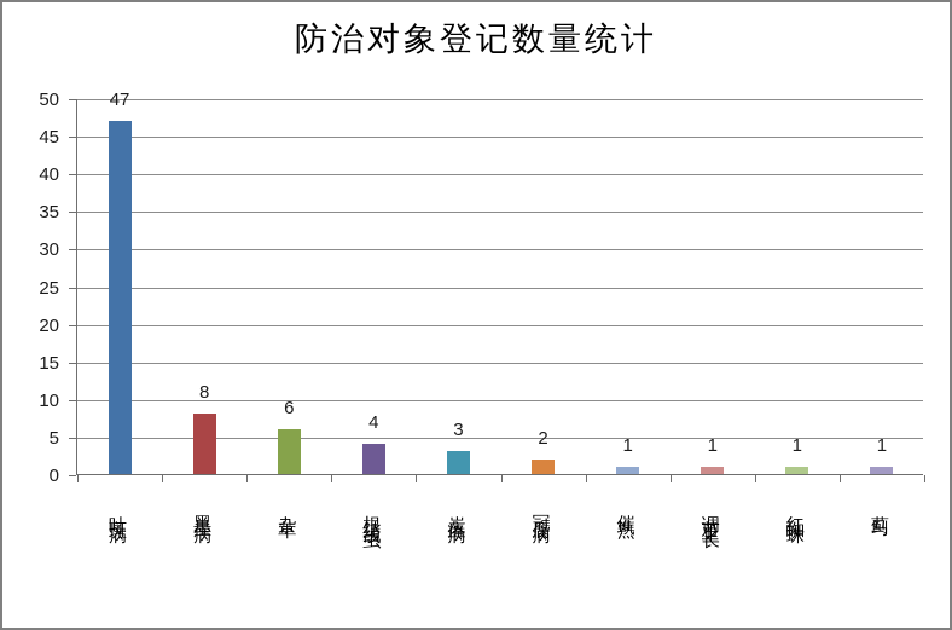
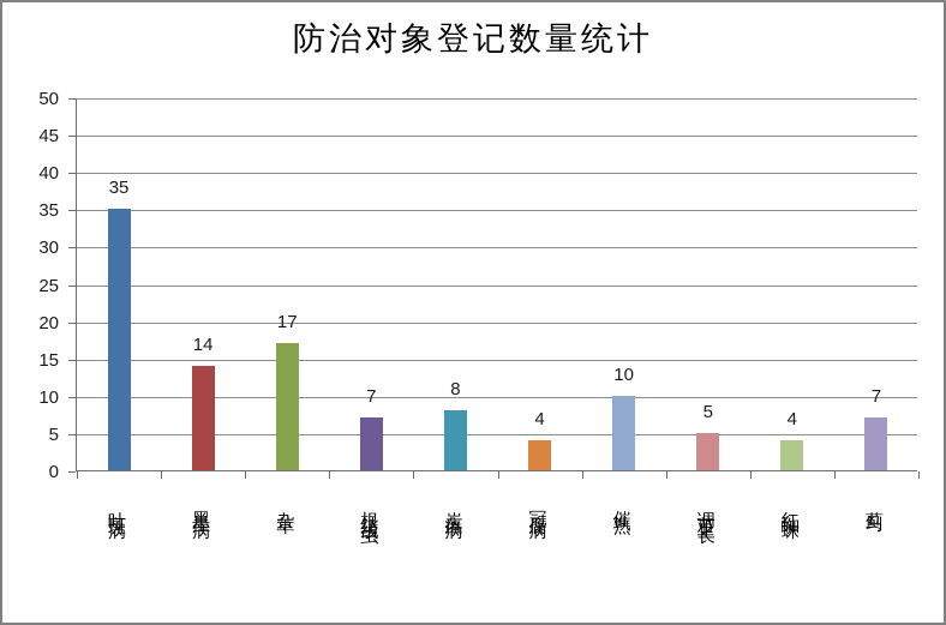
叶斑病: 47 -> 35
黑星病: 8 -> 14
杂草: 6 -> 17
根结线虫: 4 -> 7
炭疽病: 3 -> 8
冠腐病: 2 -> 4
催熟: 1 -> 10
调节生长: 1 -> 5
红蜘蛛: 1 -> 4
蓟马: 1 -> 7
